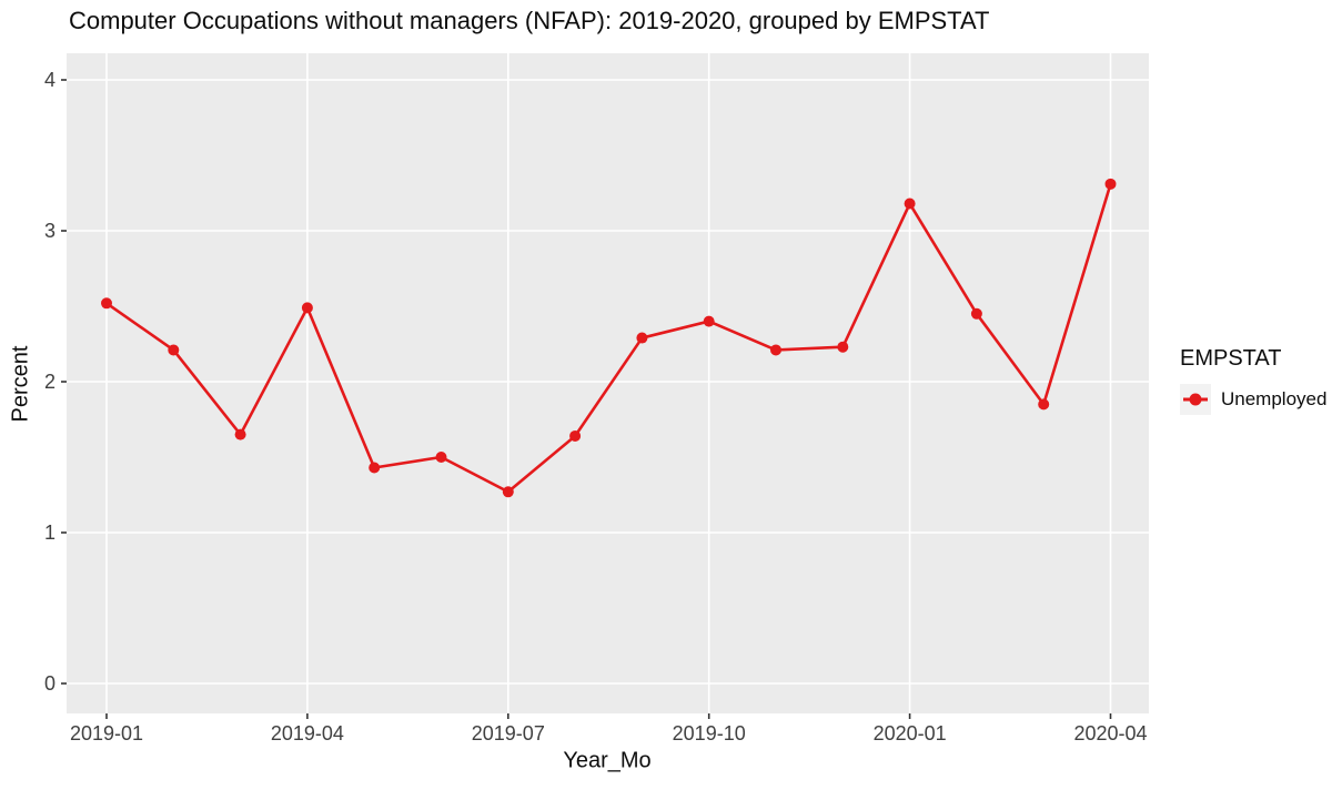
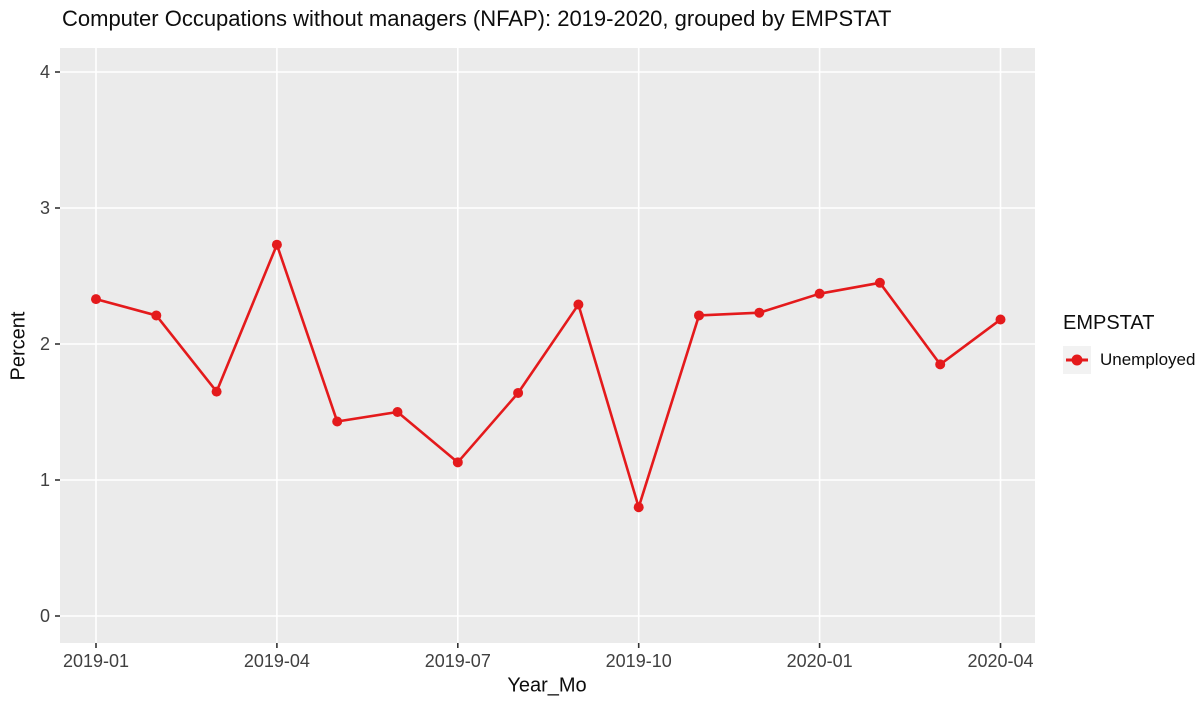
2019-01: 2.52 -> 2.33
2019-04: 2.49 -> 2.73
2019-07: 1.27 -> 1.13
2019-10: 2.40 -> 0.80
2020-01: 3.18 -> 2.37
2020-04: 3.31 -> 2.18
